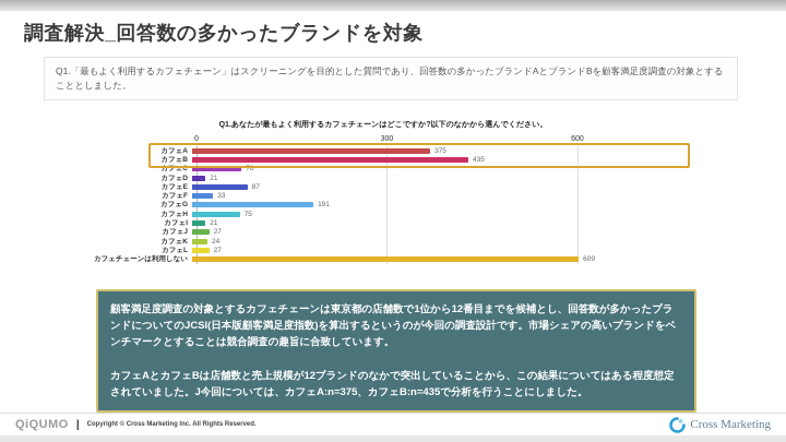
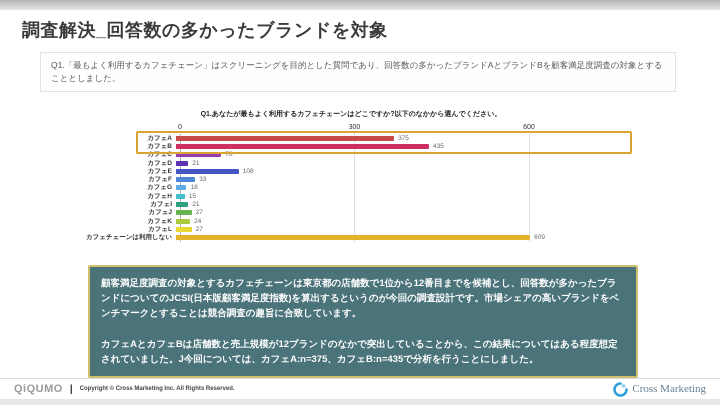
カフェE: 87 -> 108
カフェG: 191 -> 18
カフェH: 75 -> 15
